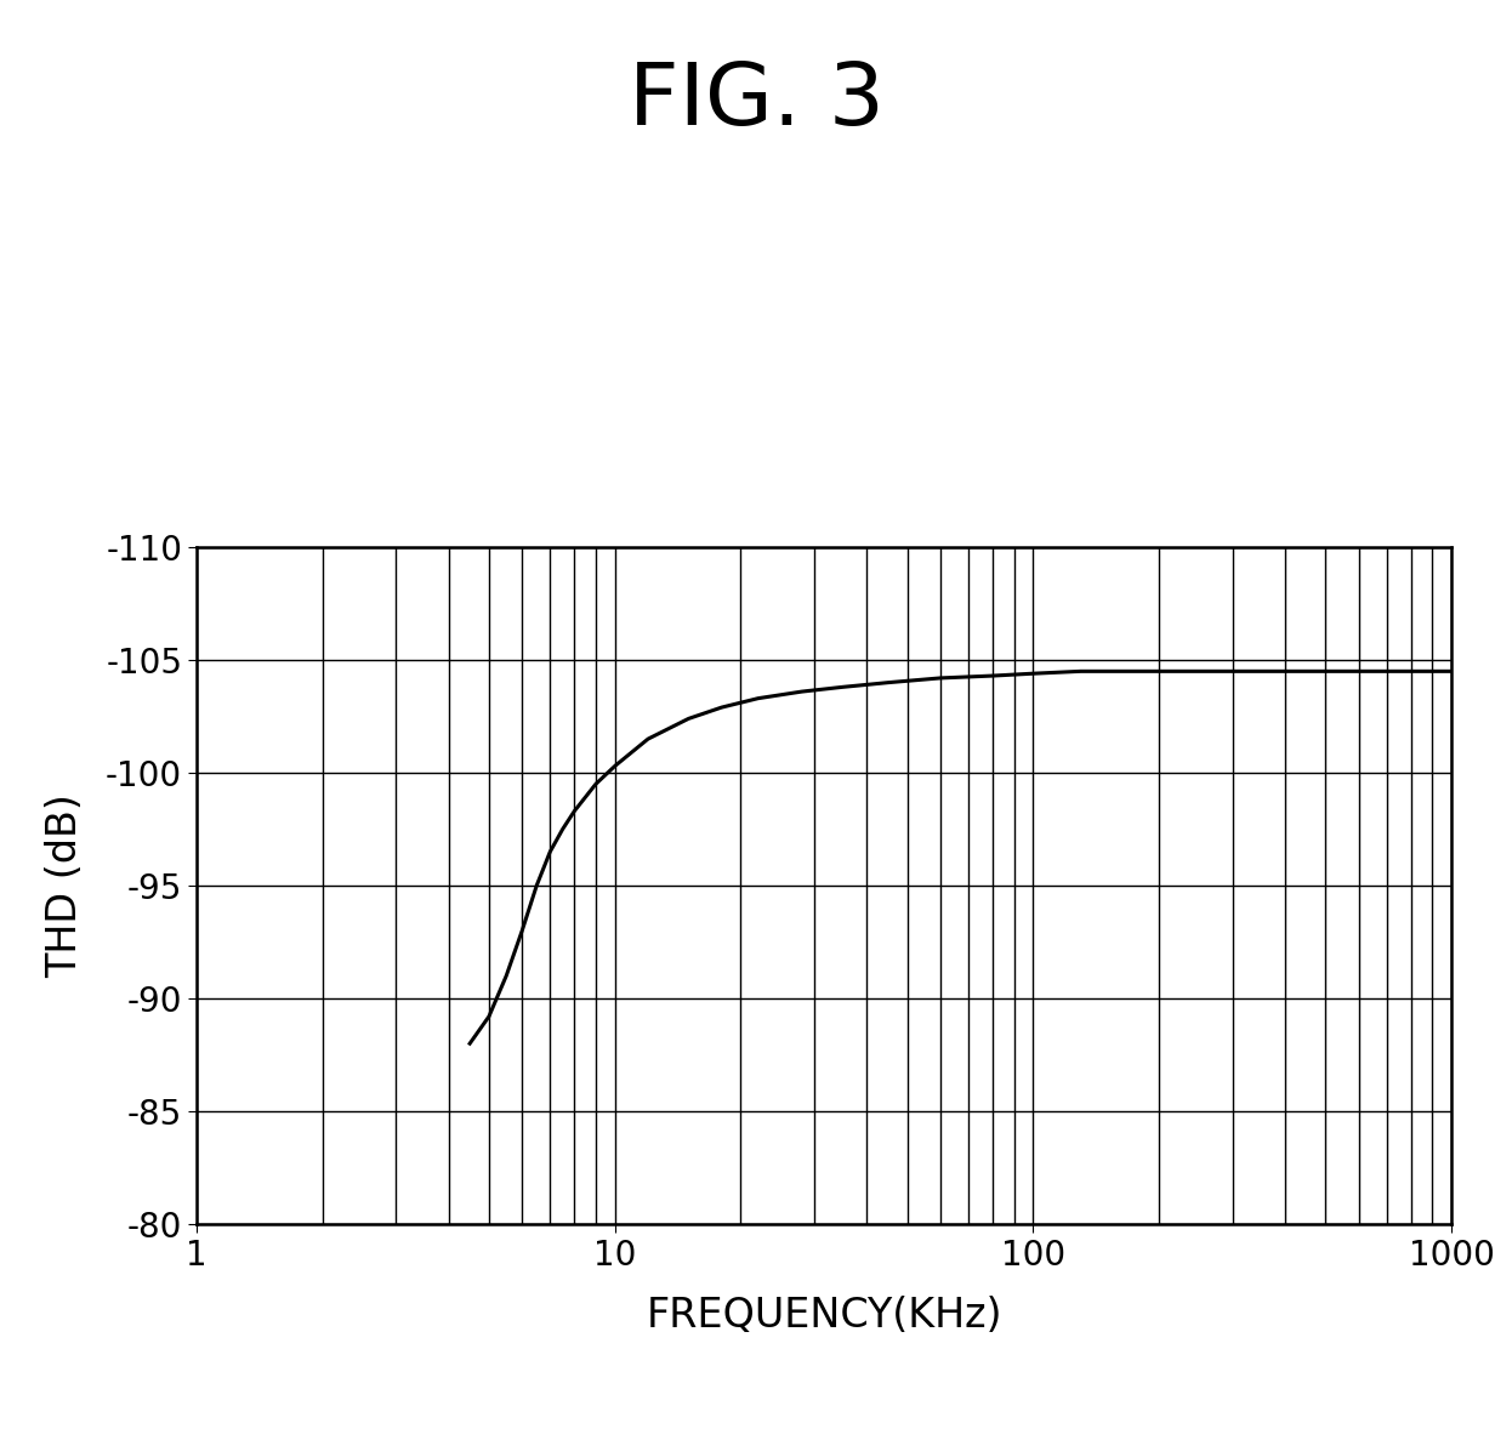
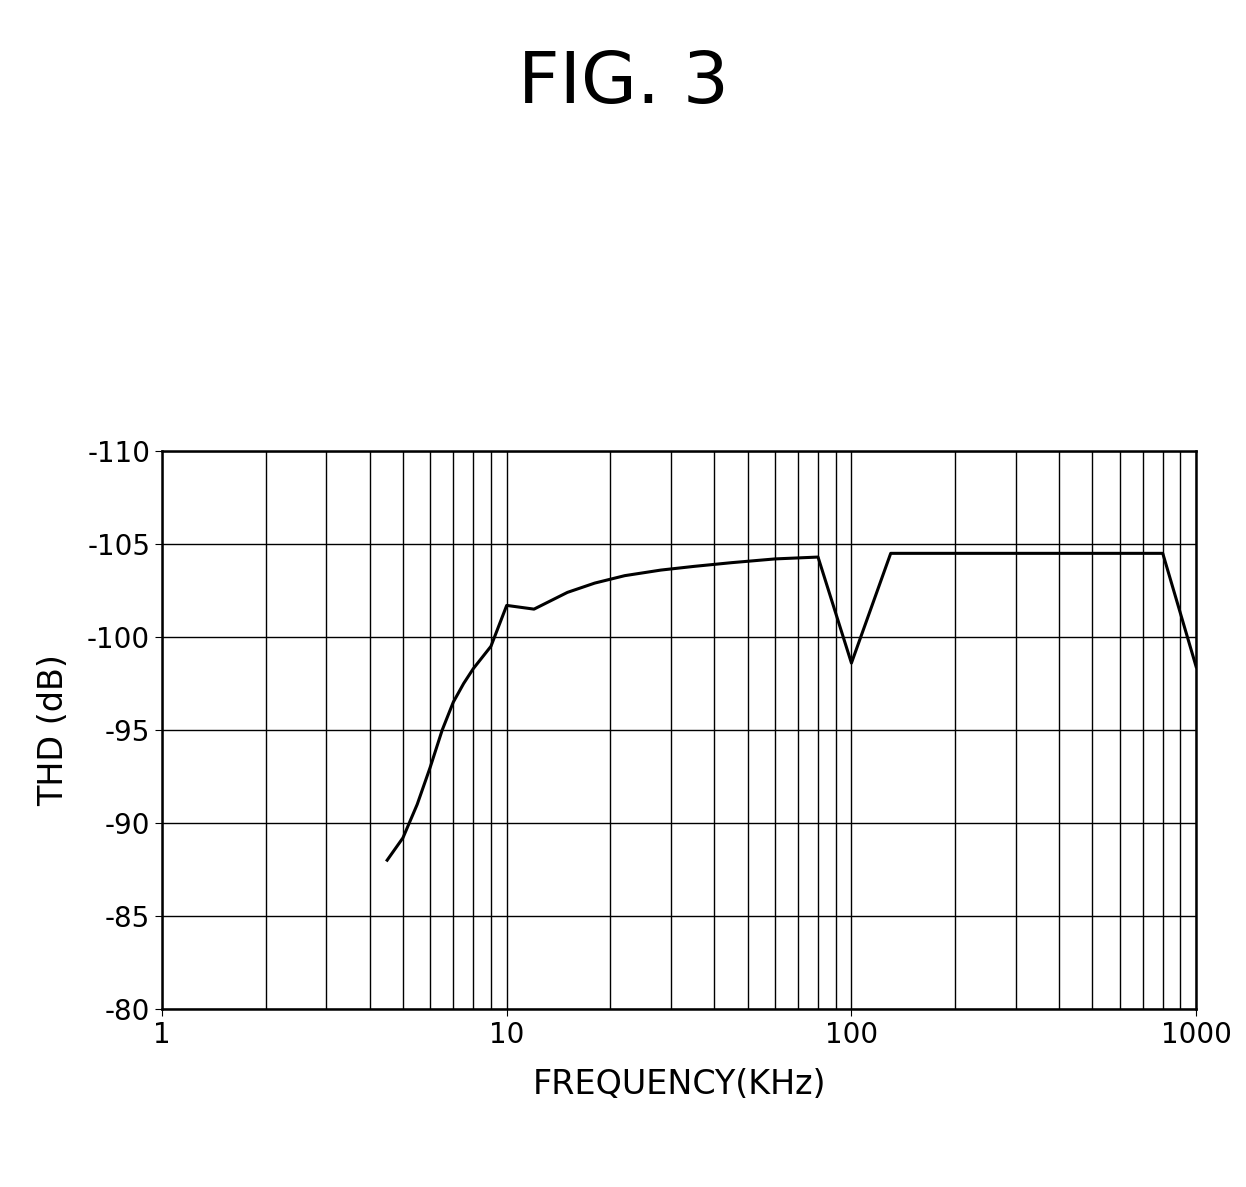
10: -100.3 -> -101.7
100: -104.4 -> -98.6
1000: -104.5 -> -98.4
